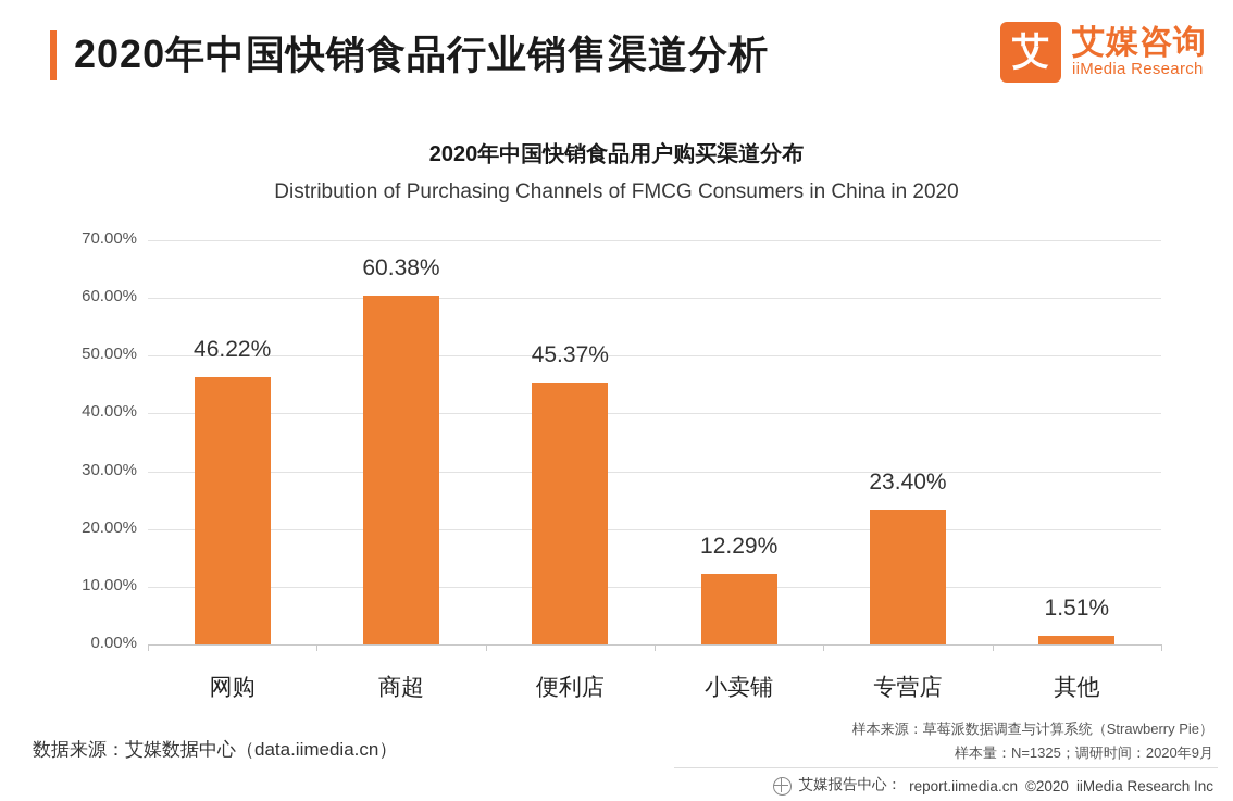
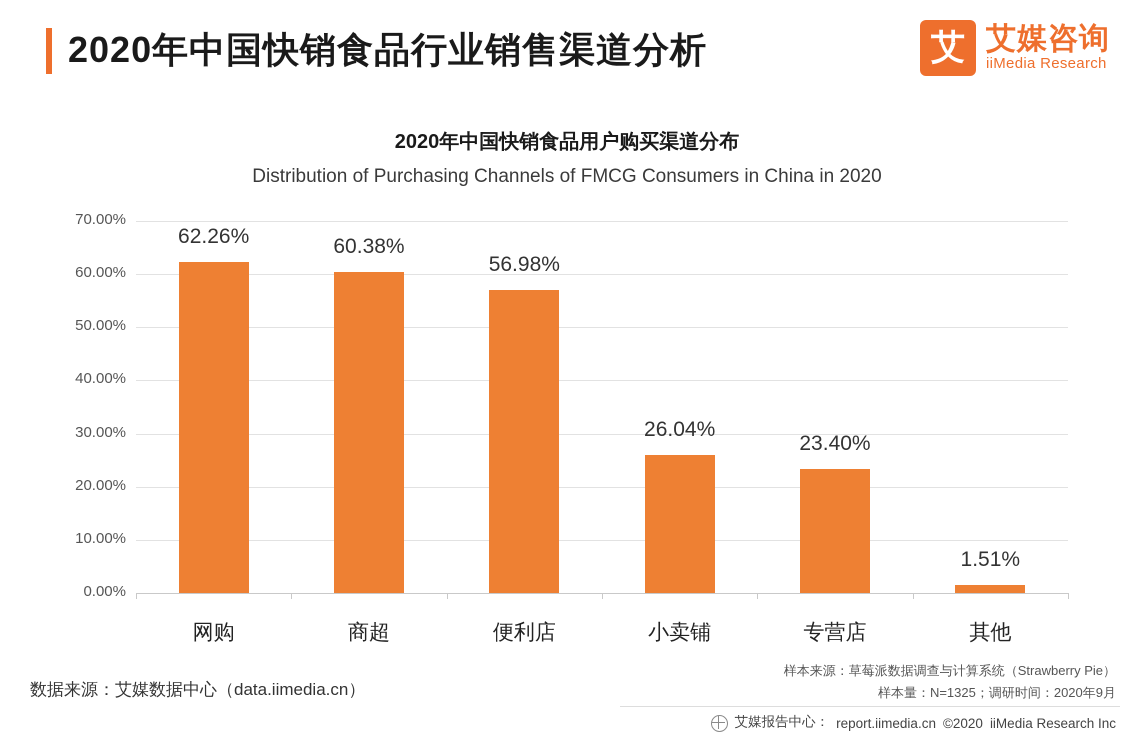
网购: 46.22% -> 62.26%
便利店: 45.37% -> 56.98%
小卖铺: 12.29% -> 26.04%
